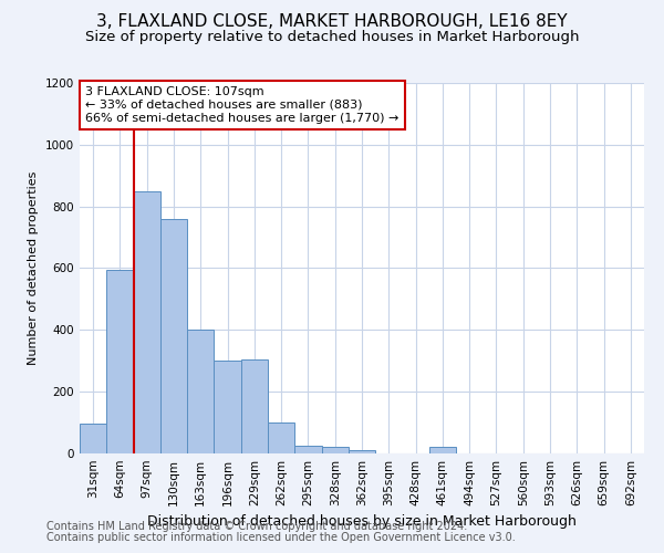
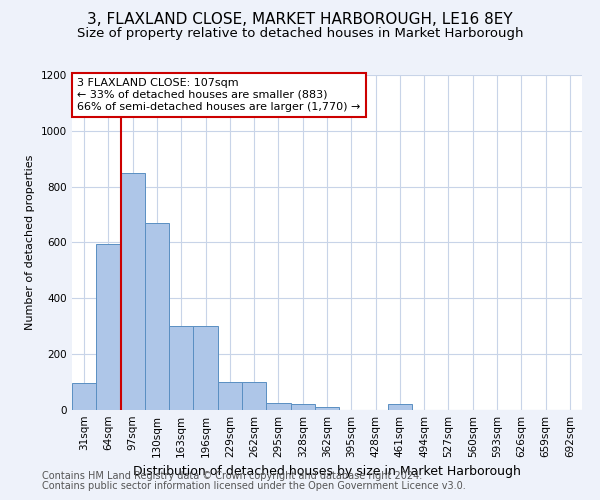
130sqm: 760 -> 670
163sqm: 400 -> 300
229sqm: 305 -> 100
